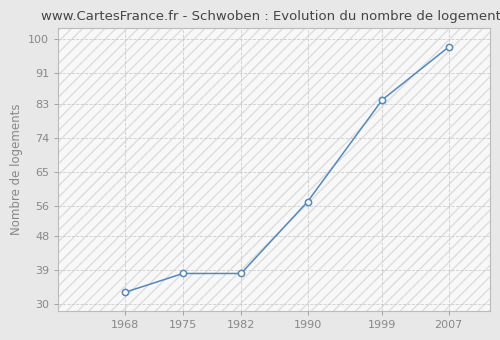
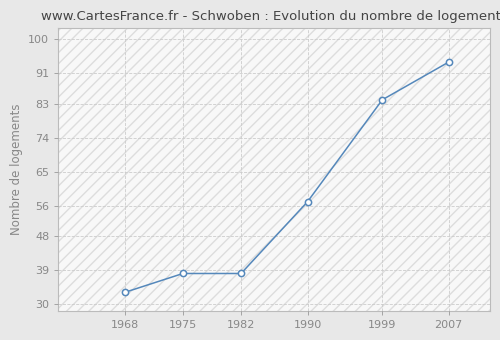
2007: 98 -> 94
